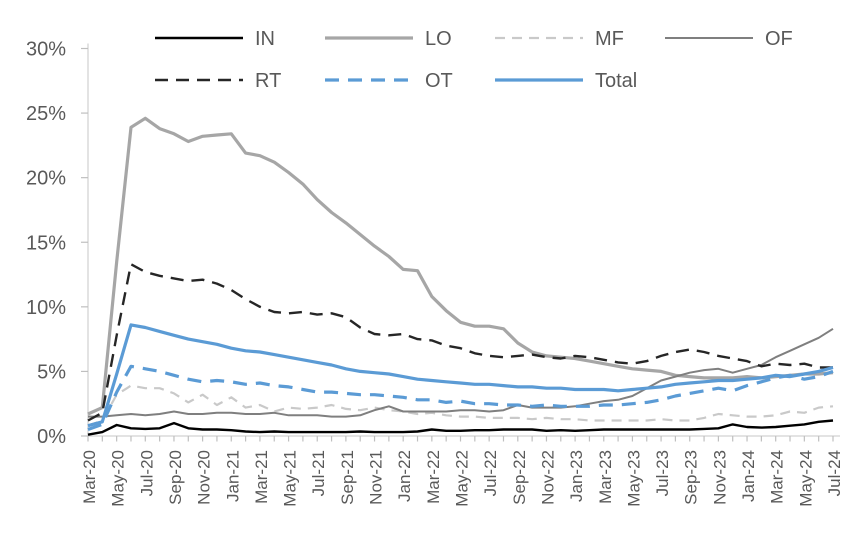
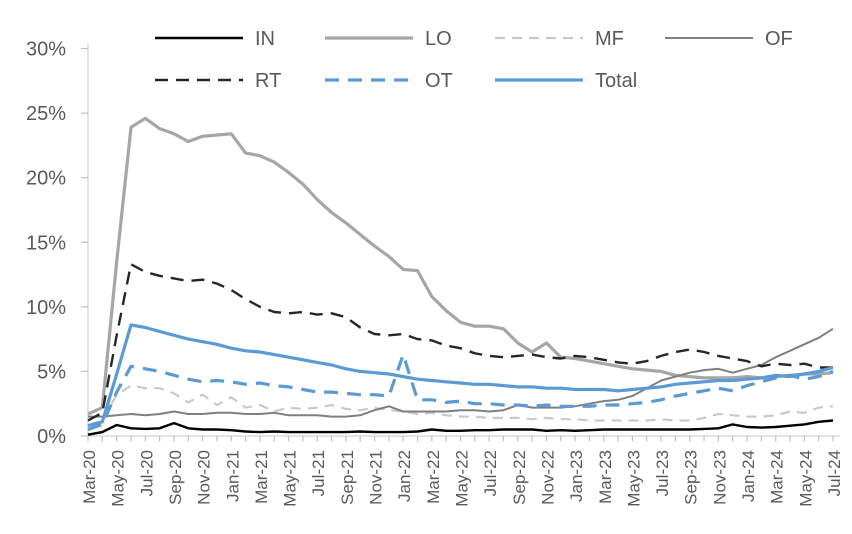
OT/Jan-22: 3.0% -> 6.3%
LO/Nov-22: 6.2% -> 7.2%
